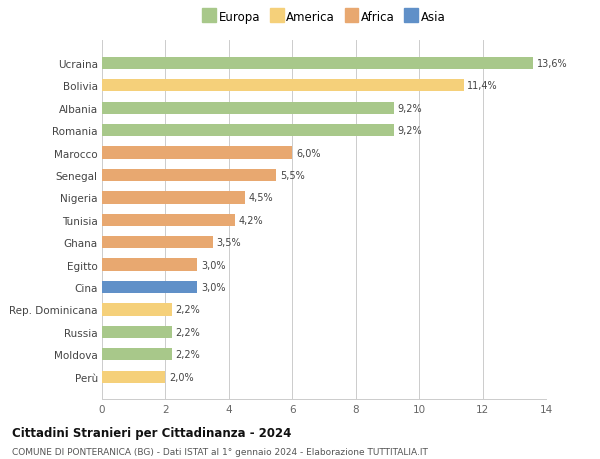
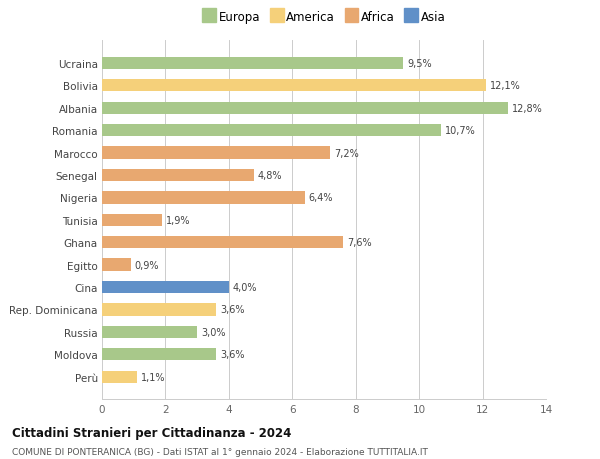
Ucraina: 13,6% -> 9,5%
Bolivia: 11,4% -> 12,1%
Albania: 9,2% -> 12,8%
Romania: 9,2% -> 10,7%
Marocco: 6,0% -> 7,2%
Senegal: 5,5% -> 4,8%
Nigeria: 4,5% -> 6,4%
Tunisia: 4,2% -> 1,9%
Ghana: 3,5% -> 7,6%
Egitto: 3,0% -> 0,9%
Cina: 3,0% -> 4,0%
Rep. Dominicana: 2,2% -> 3,6%
Russia: 2,2% -> 3,0%
Moldova: 2,2% -> 3,6%
Perù: 2,0% -> 1,1%
